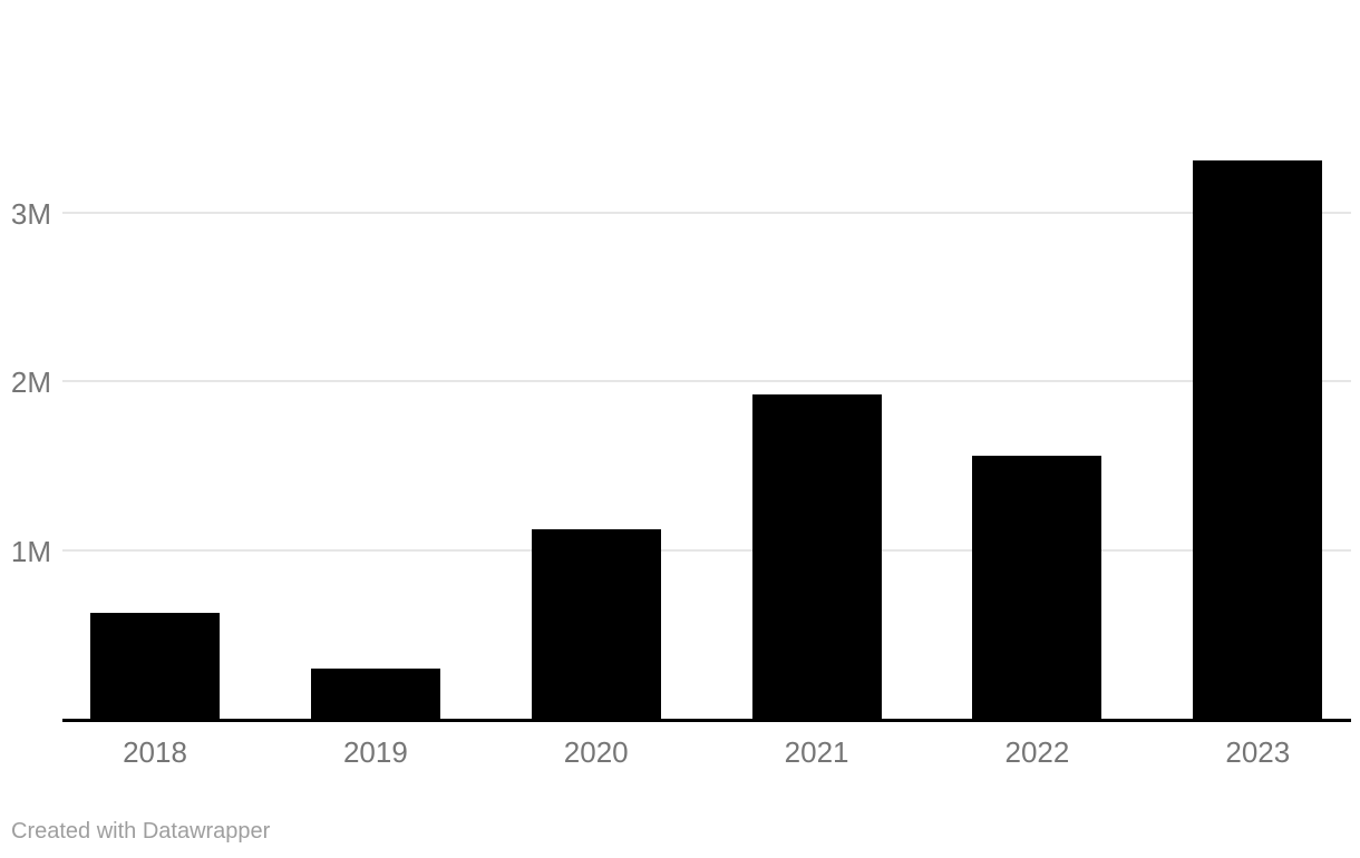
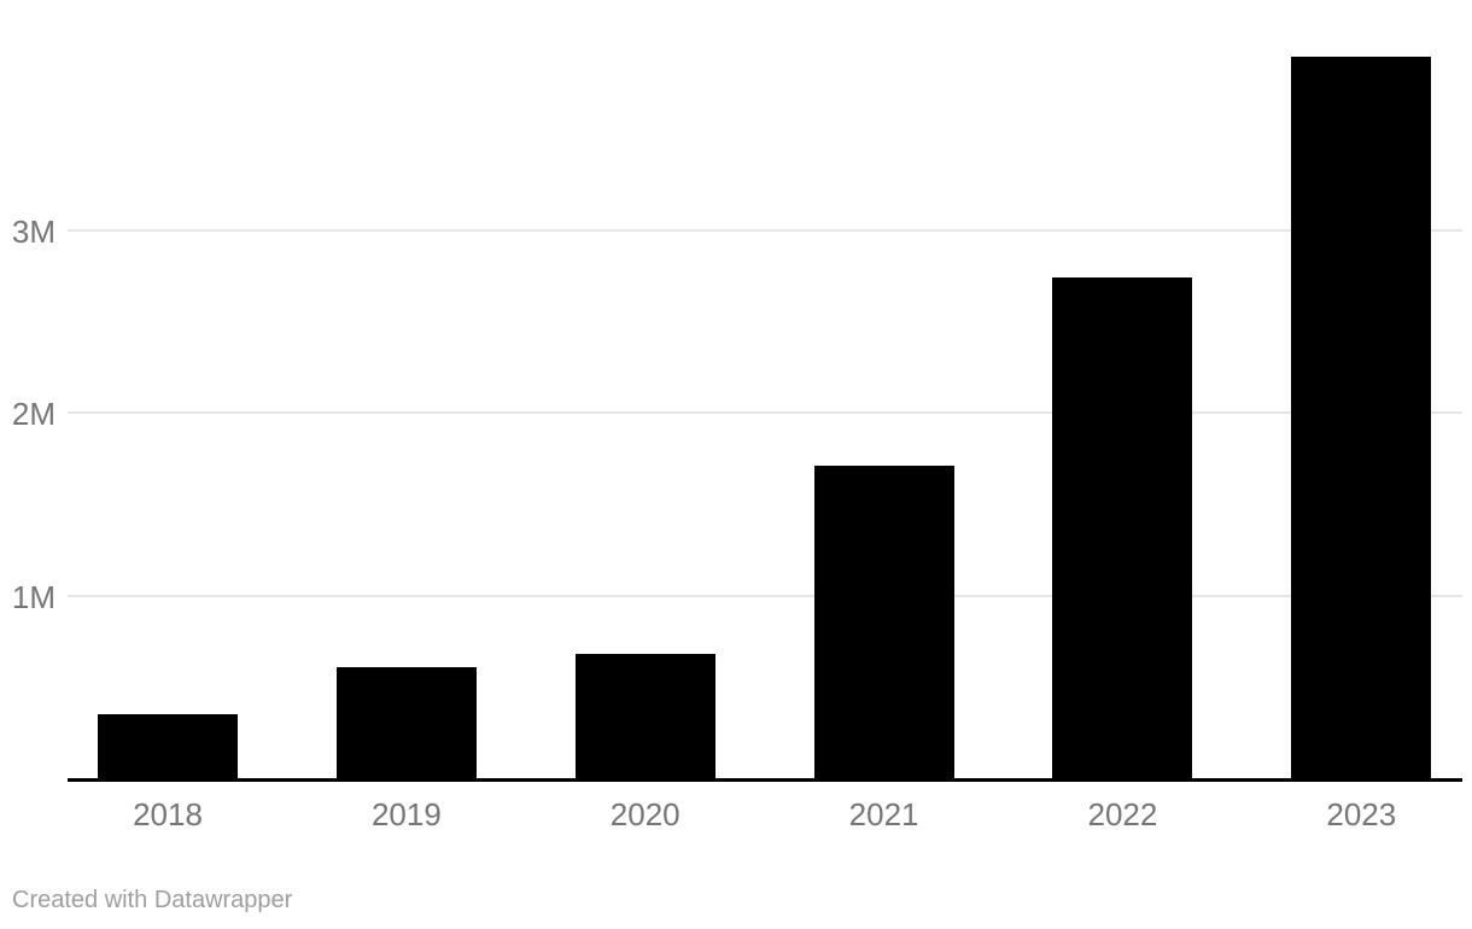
2018: 0.63M -> 0.35M
2019: 0.30M -> 0.61M
2020: 1.12M -> 0.68M
2021: 1.92M -> 1.71M
2022: 1.56M -> 2.74M
2023: 3.31M -> 3.95M
